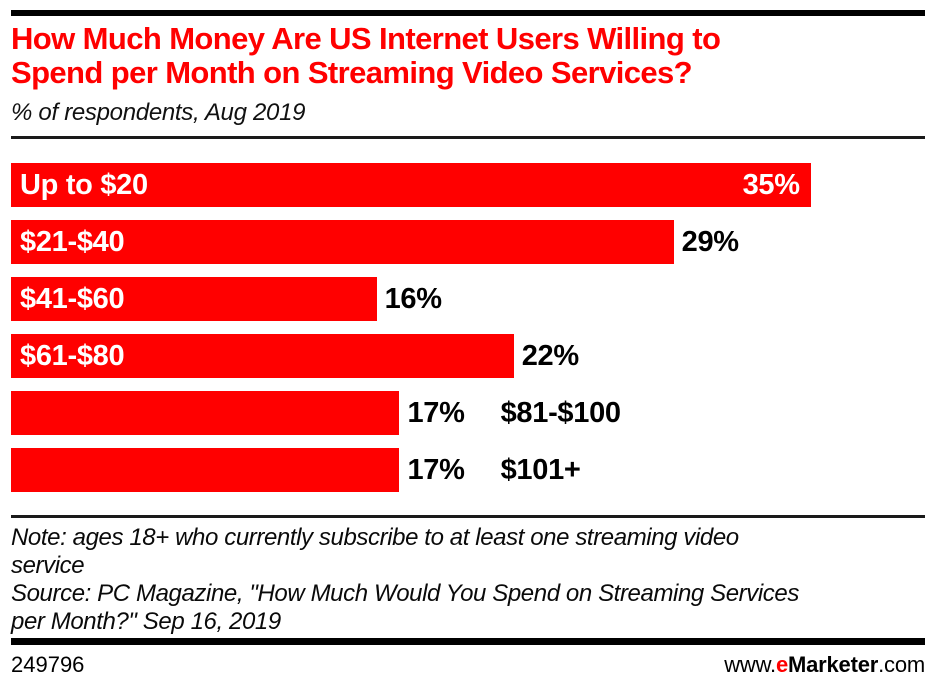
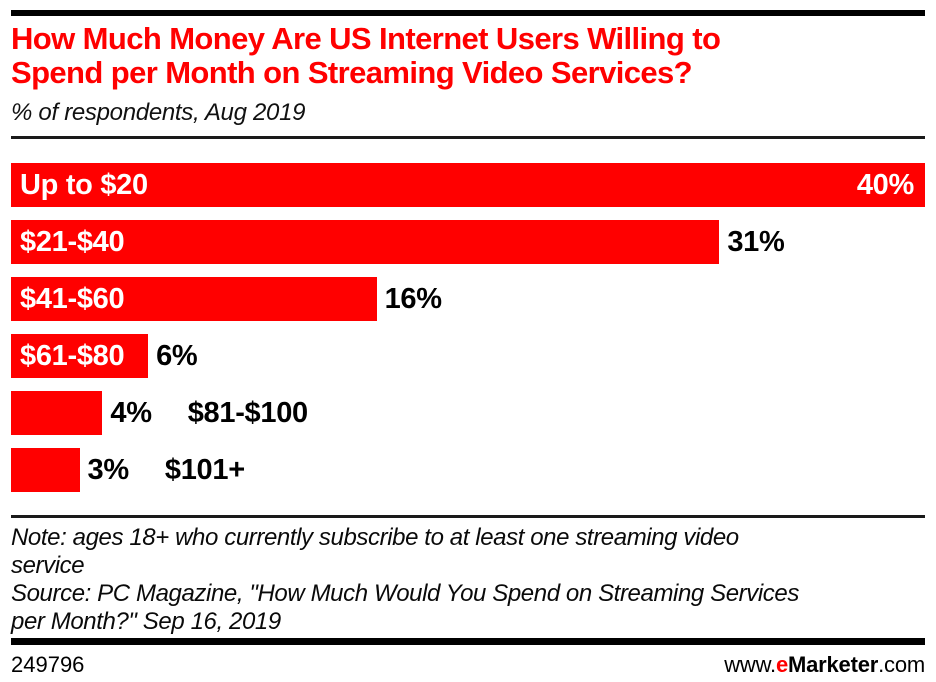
Up to $20: 35% -> 40%
$21-$40: 29% -> 31%
$61-$80: 22% -> 6%
$81-$100: 17% -> 4%
$101+: 17% -> 3%
